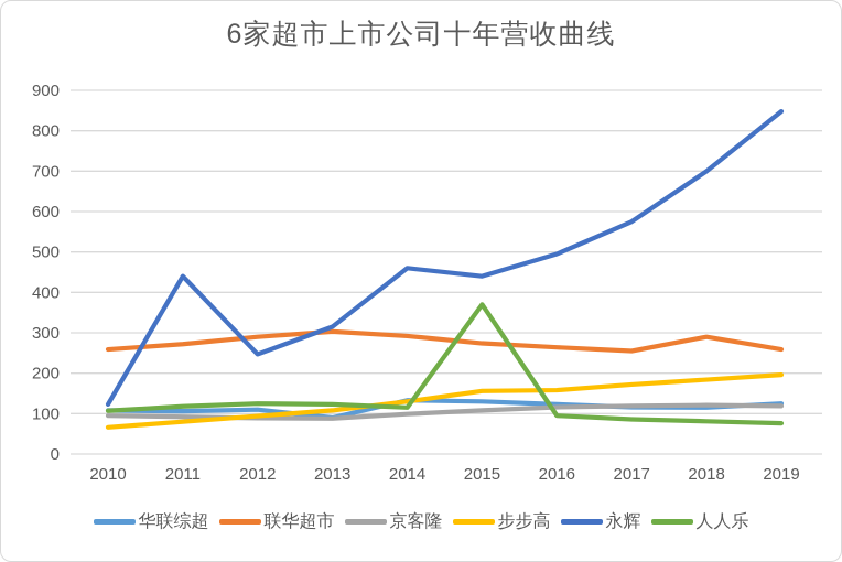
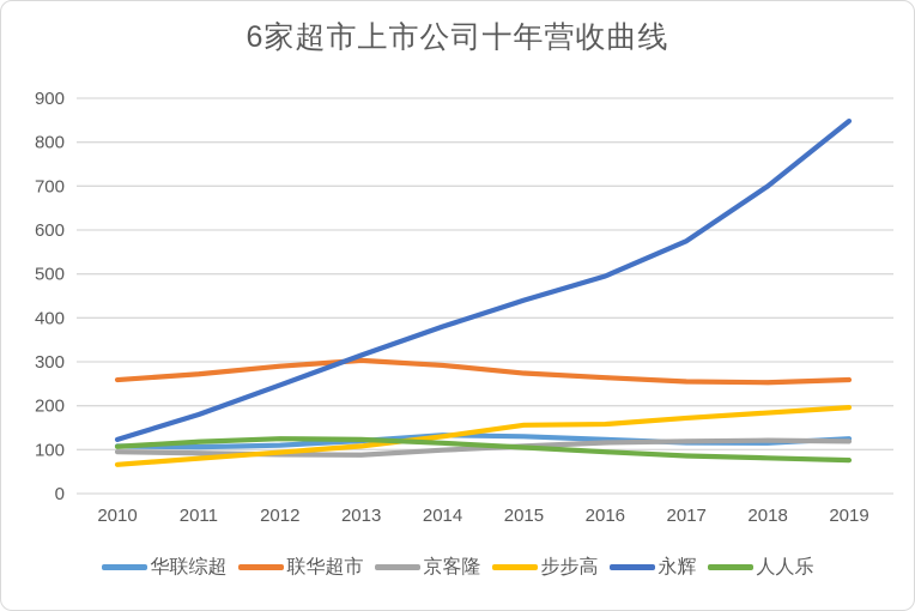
永辉/2011: 440 -> 180
华联综超/2013: 90 -> 120
永辉/2014: 460 -> 380
人人乐/2015: 370 -> 100
联华超市/2018: 290 -> 250
